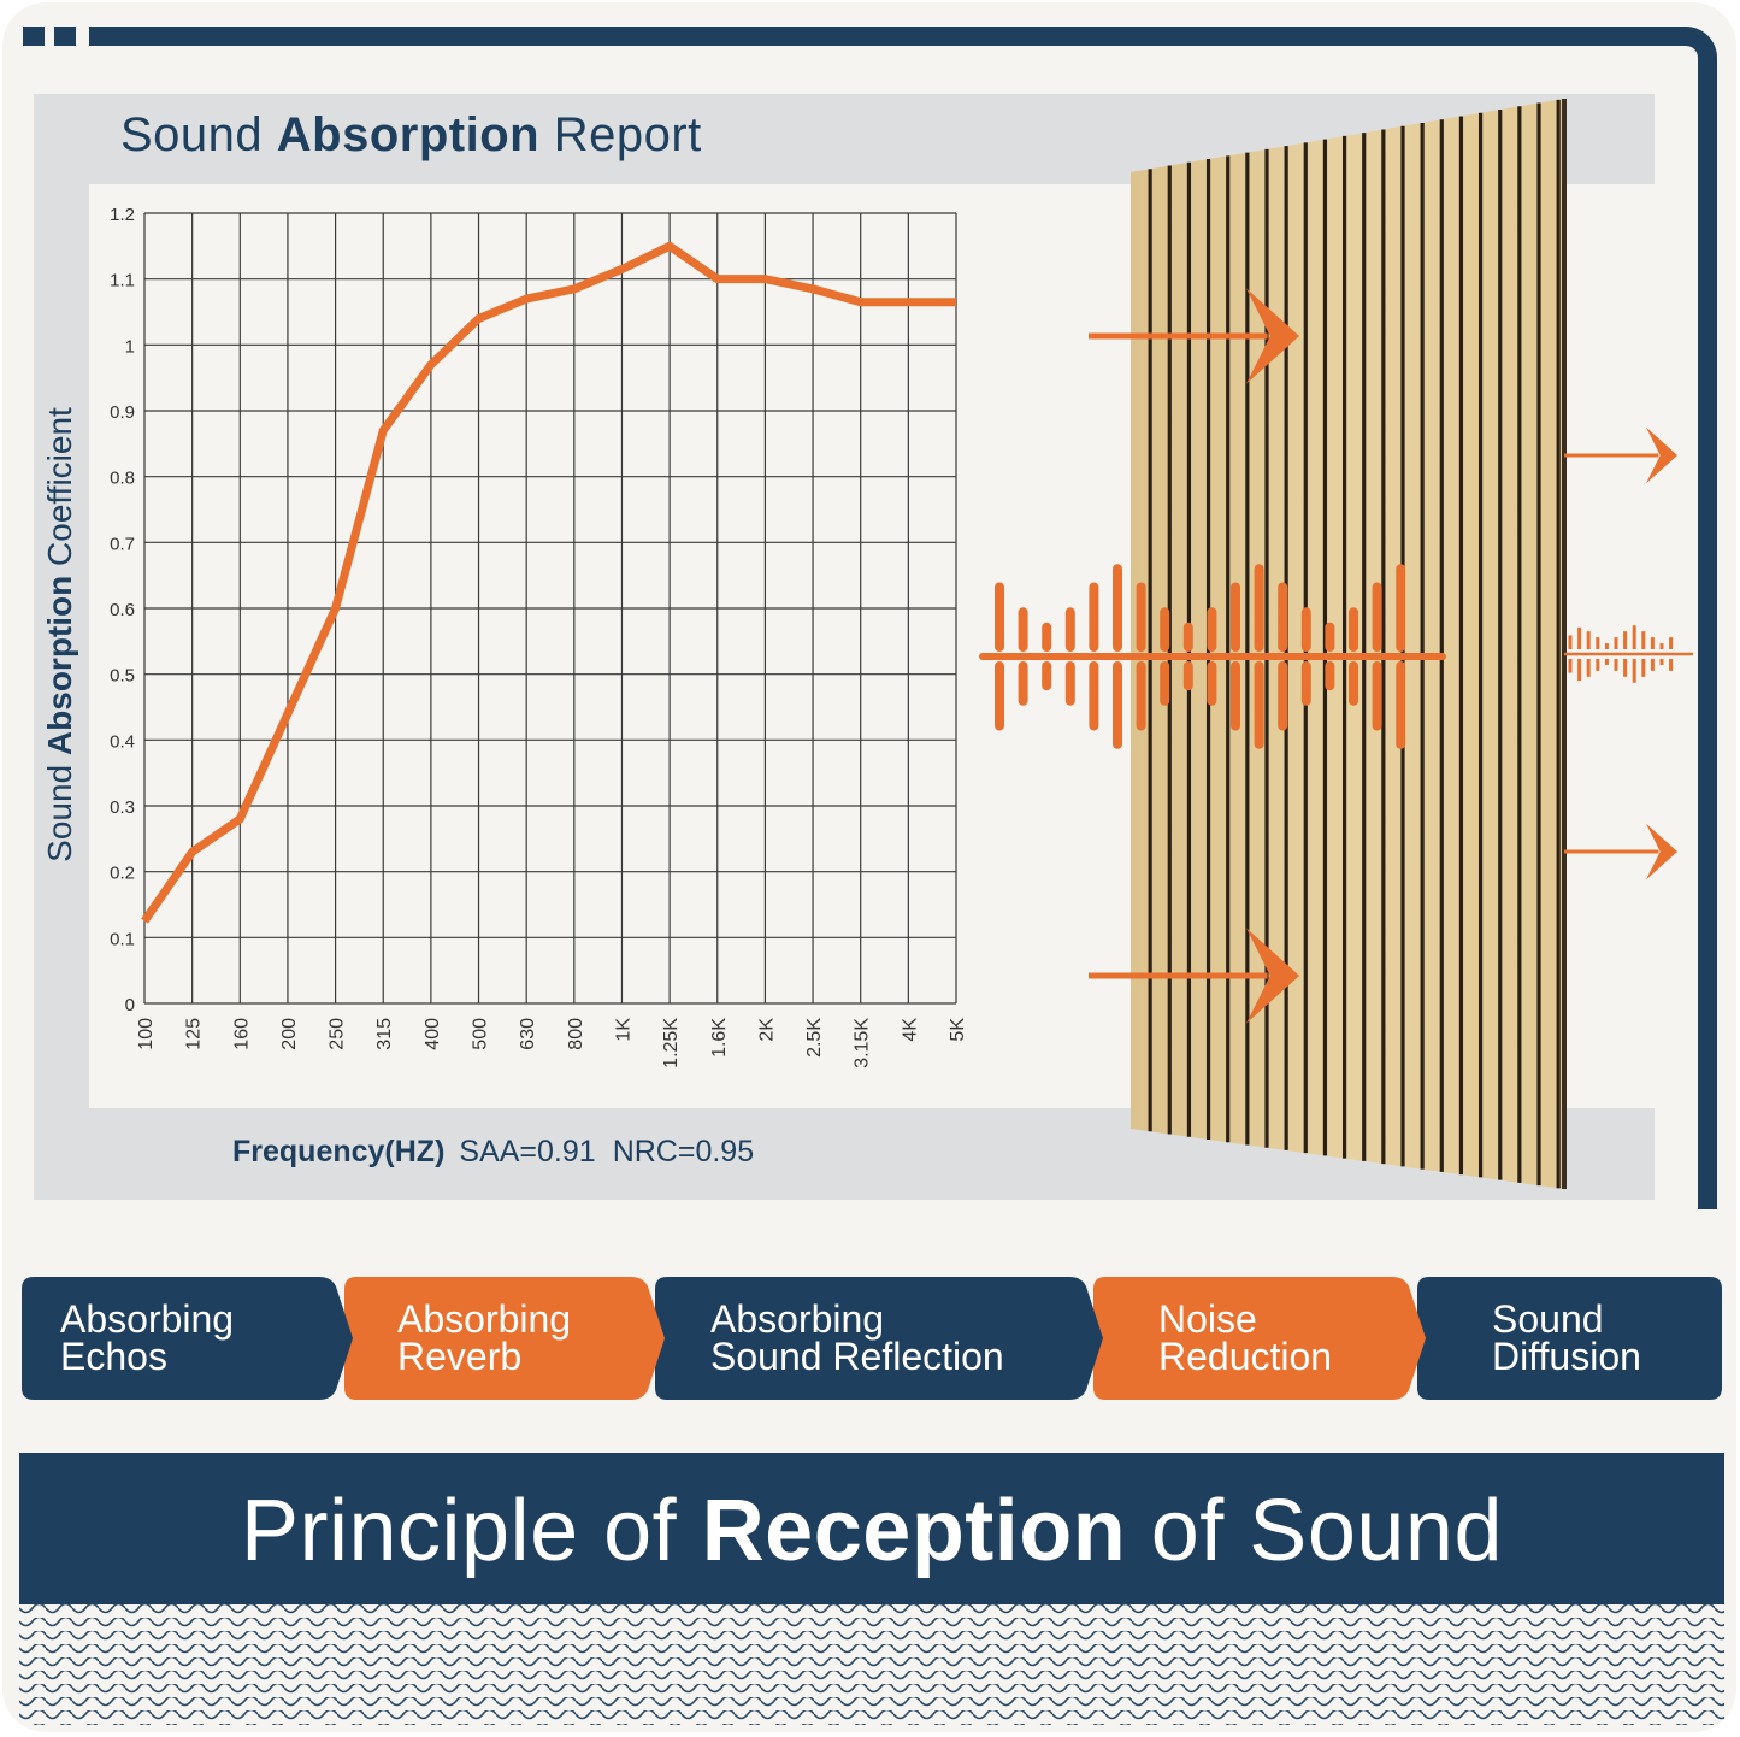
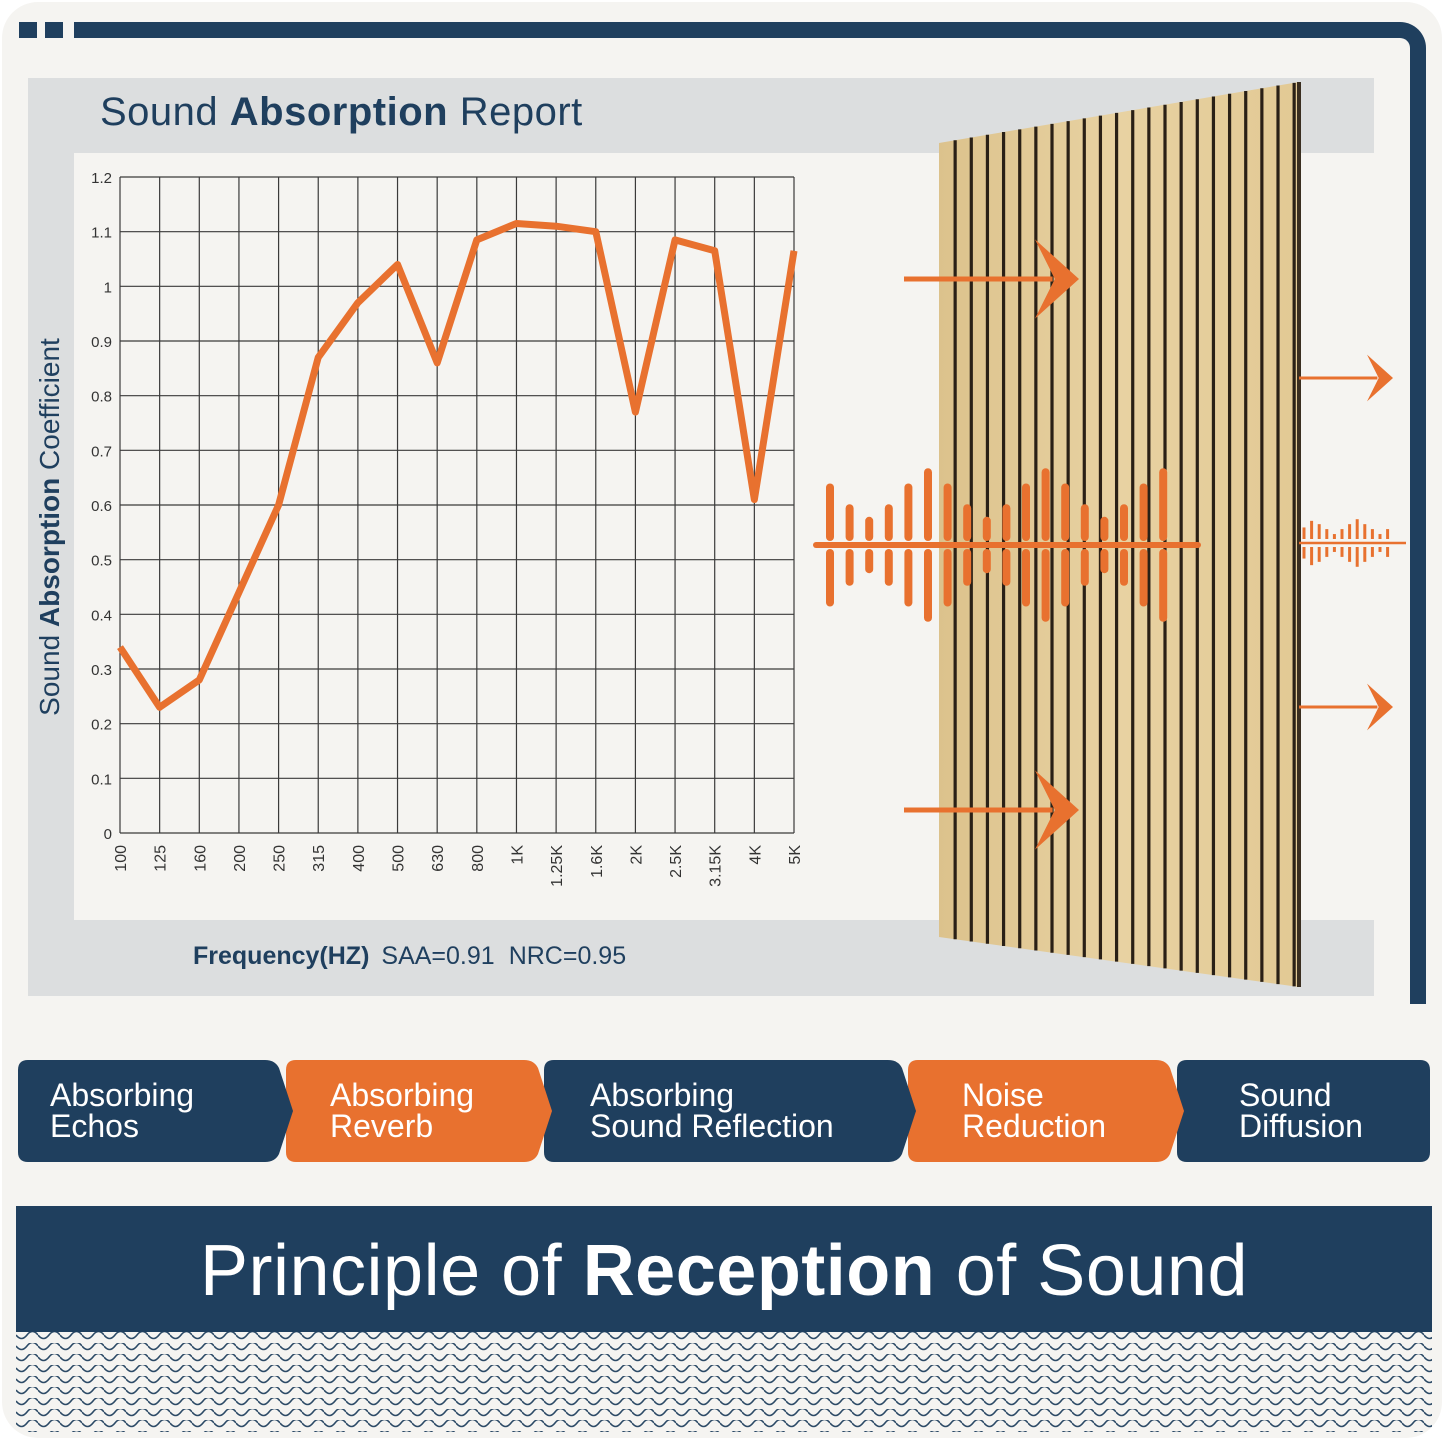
100: 0.12 -> 0.34
630: 1.07 -> 0.86
1.25K: 1.15 -> 1.11
2K: 1.10 -> 0.77
4K: 1.06 -> 0.61
